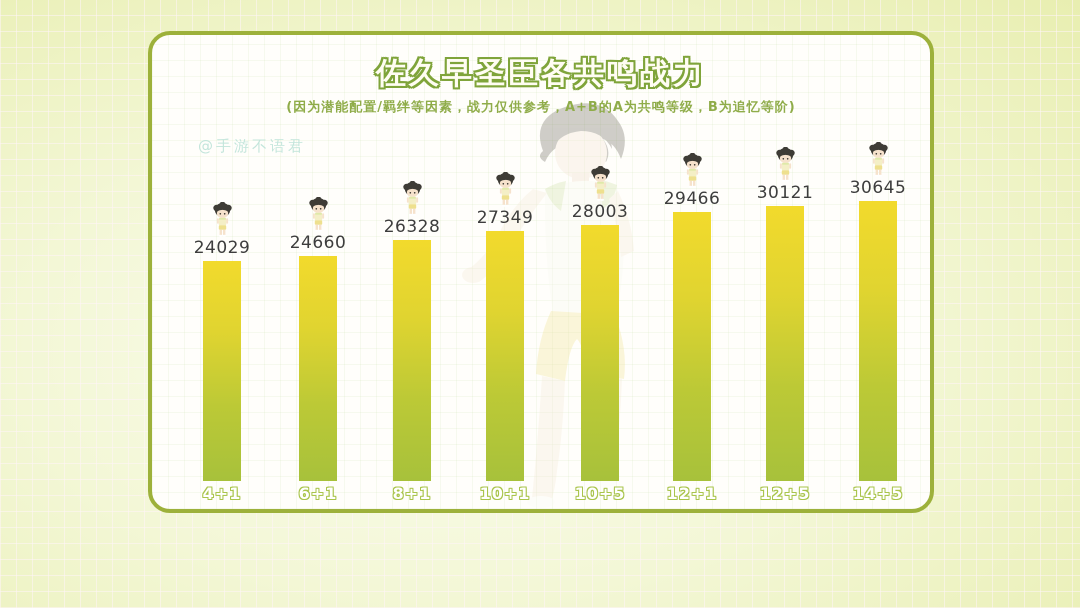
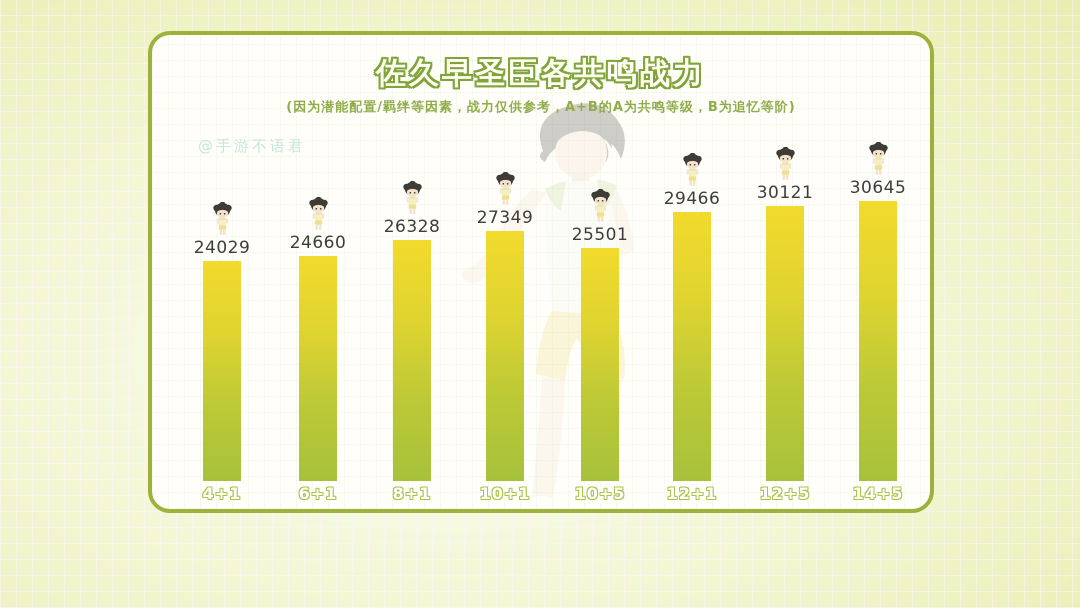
10+5: 28003 -> 25501
